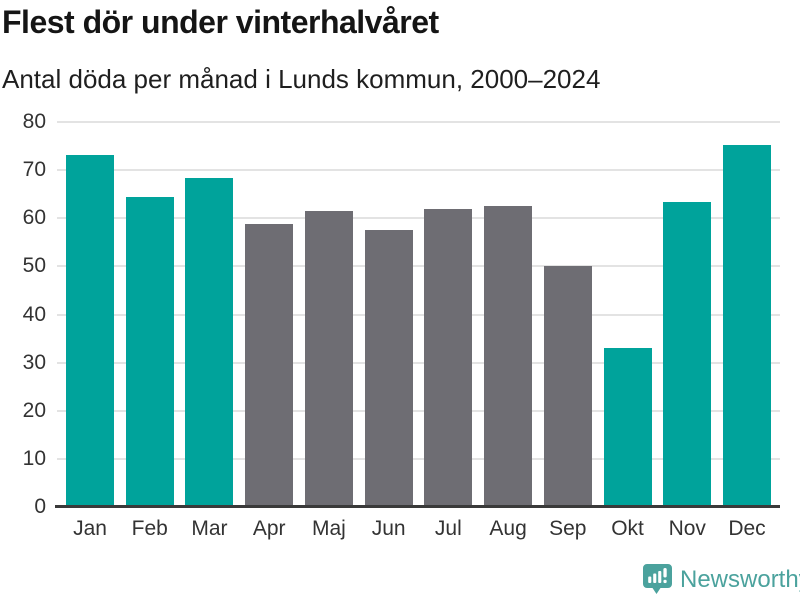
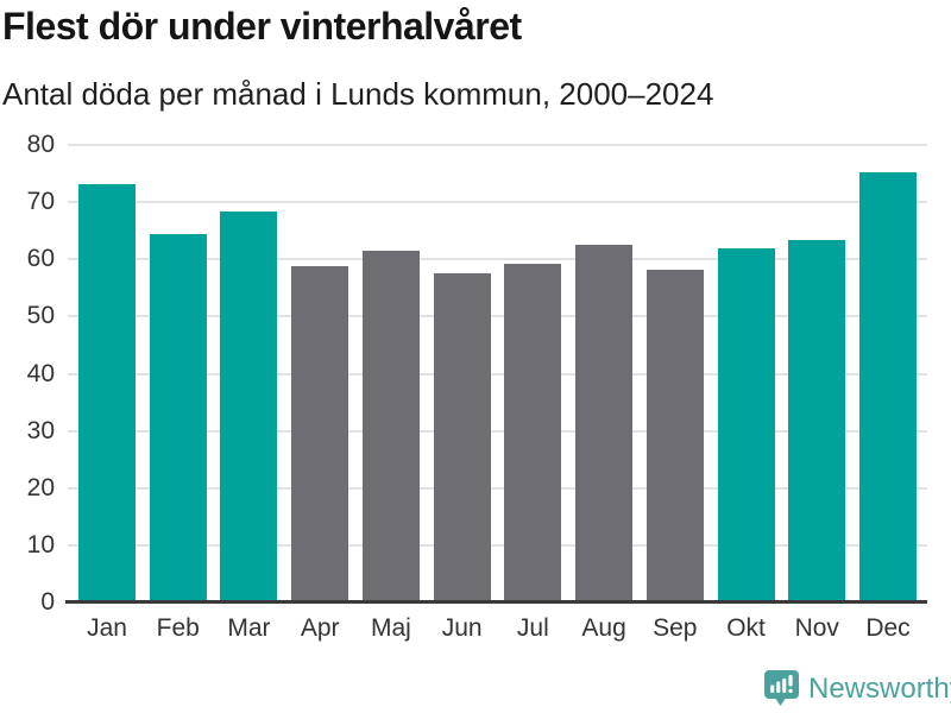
Jul: 62 -> 59
Sep: 50 -> 58
Okt: 33 -> 62
